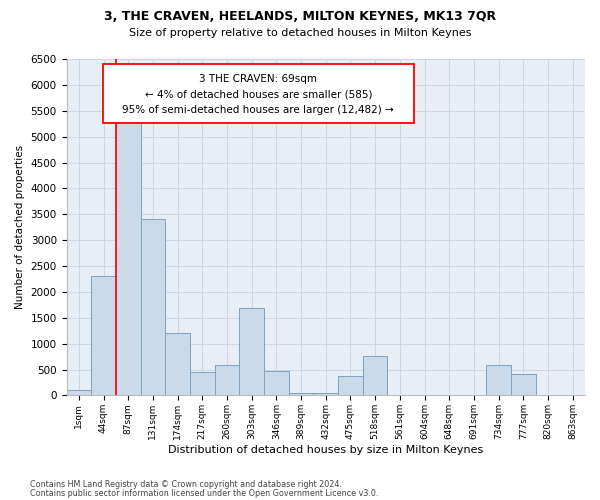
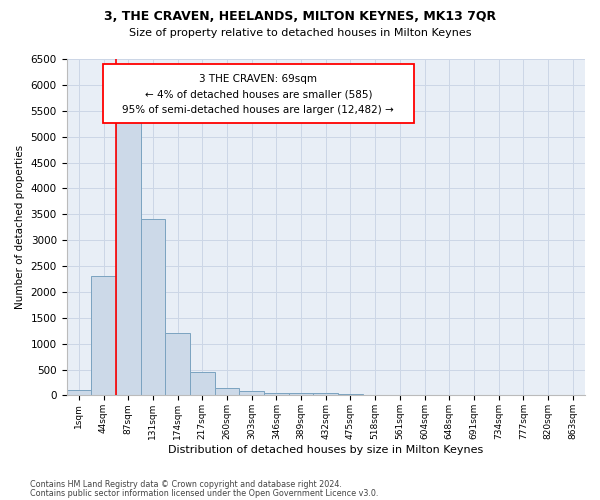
260sqm: 580 -> 150
303sqm: 1680 -> 80
346sqm: 480 -> 60
475sqm: 380 -> 20
518sqm: 760 -> 20
734sqm: 580 -> 0
777sqm: 420 -> 0
